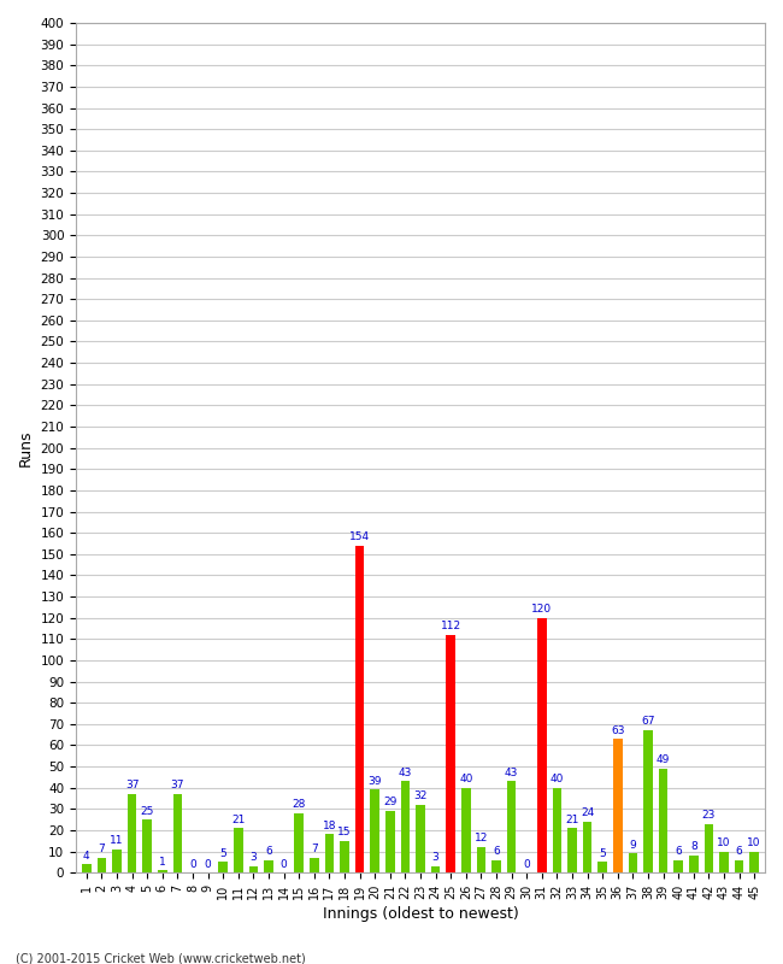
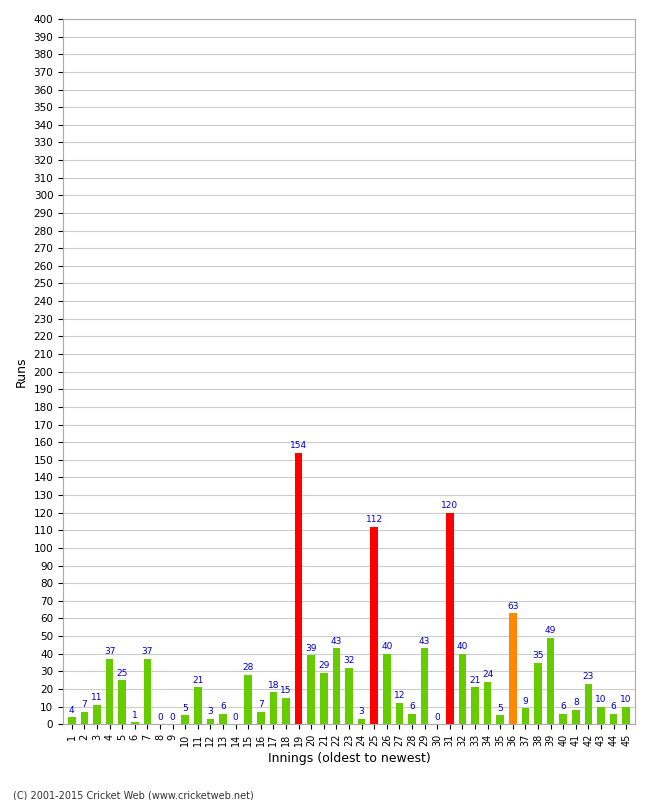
38: 67 -> 35
